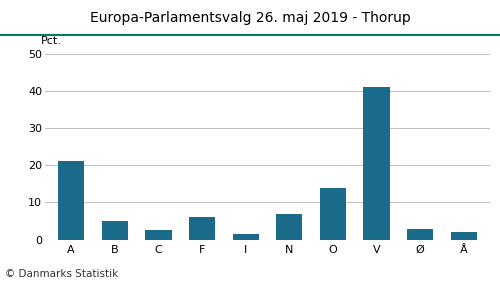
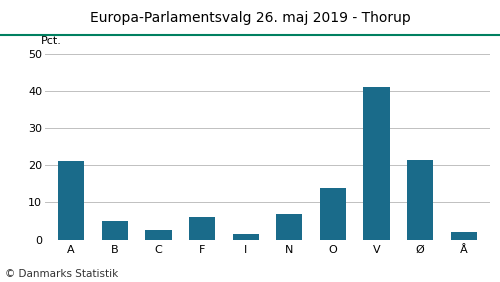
Ø: 3.0 -> 21.5
